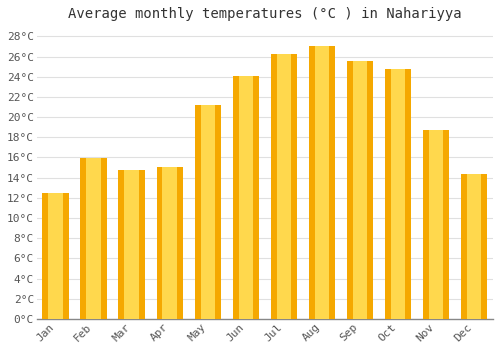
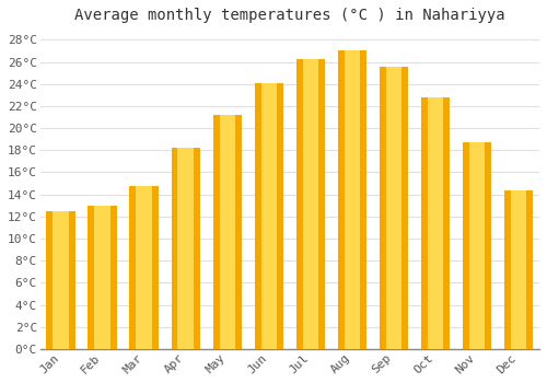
Feb: 15.9°C -> 13.0°C
Apr: 15.1°C -> 18.2°C
Oct: 24.8°C -> 22.8°C
